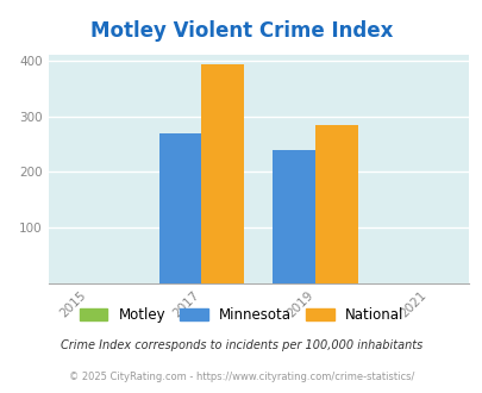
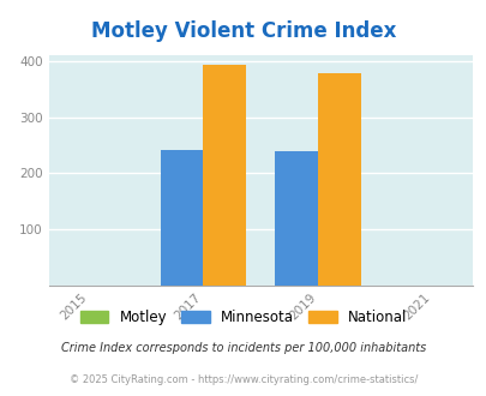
Minnesota/2017: 270 -> 242
National/2019: 285 -> 379
